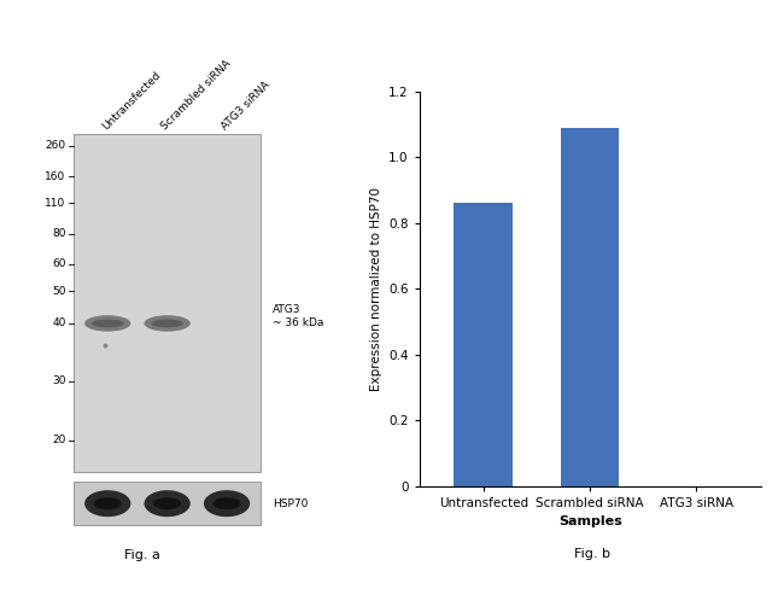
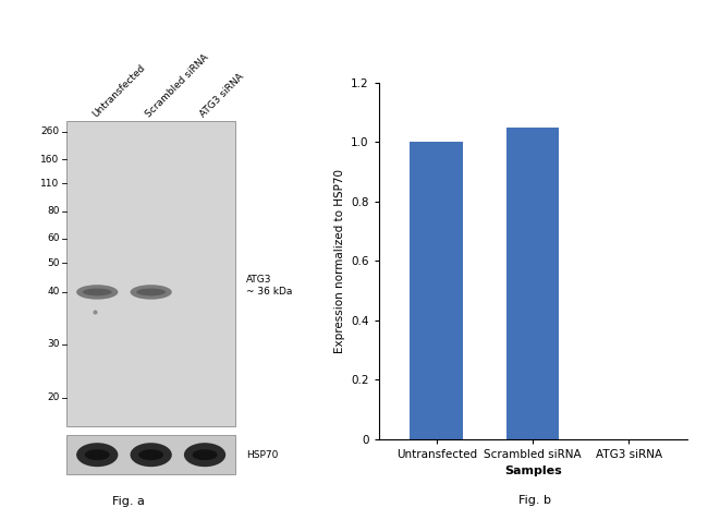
Untransfected: 0.86 -> 1.00
Scrambled siRNA: 1.09 -> 1.05
